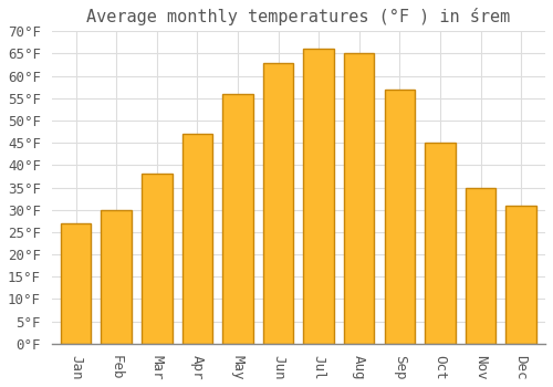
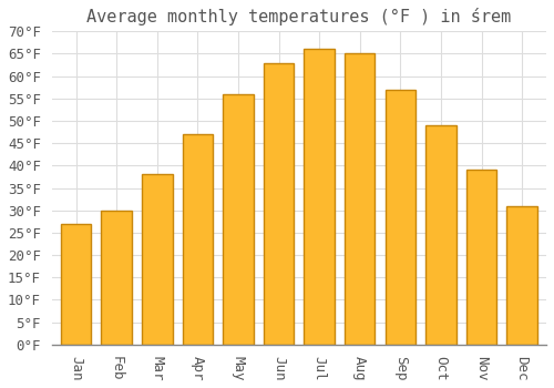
Oct: 45°F -> 49°F
Nov: 35°F -> 39°F
